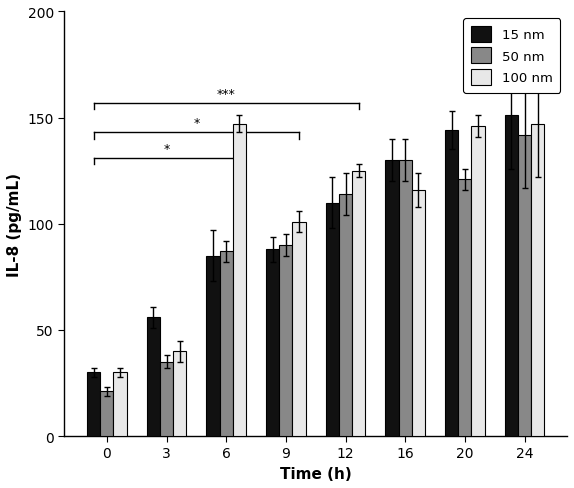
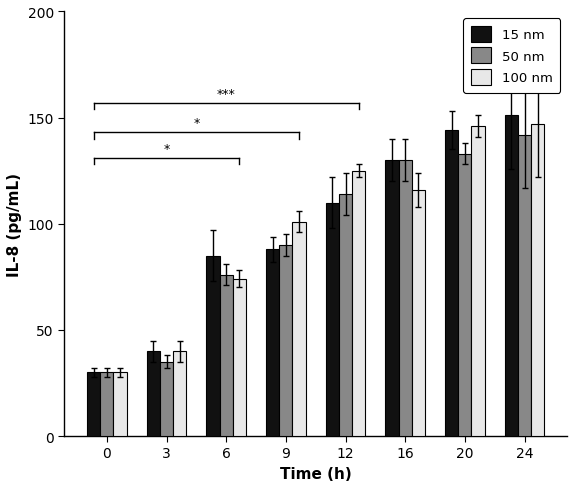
50 nm/0: 21 -> 30
15 nm/3: 56 -> 40
50 nm/6: 87 -> 76
100 nm/6: 147 -> 74
50 nm/20: 121 -> 133
